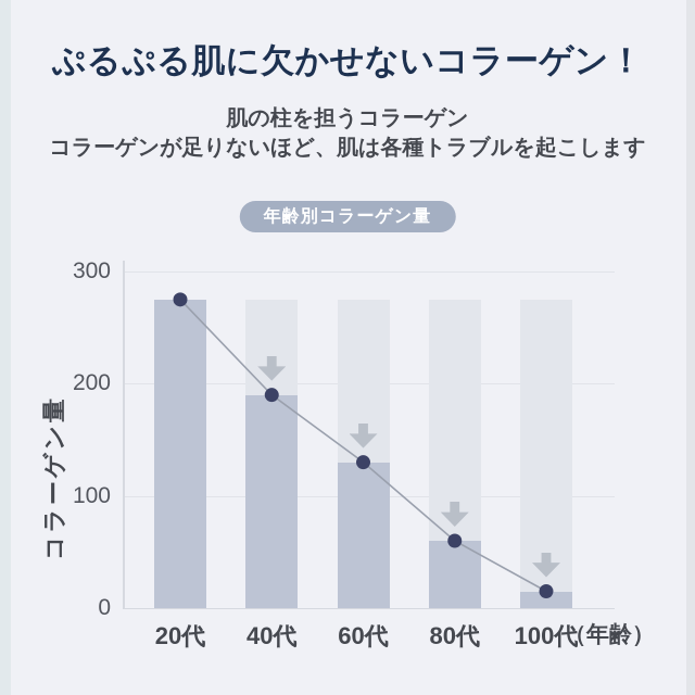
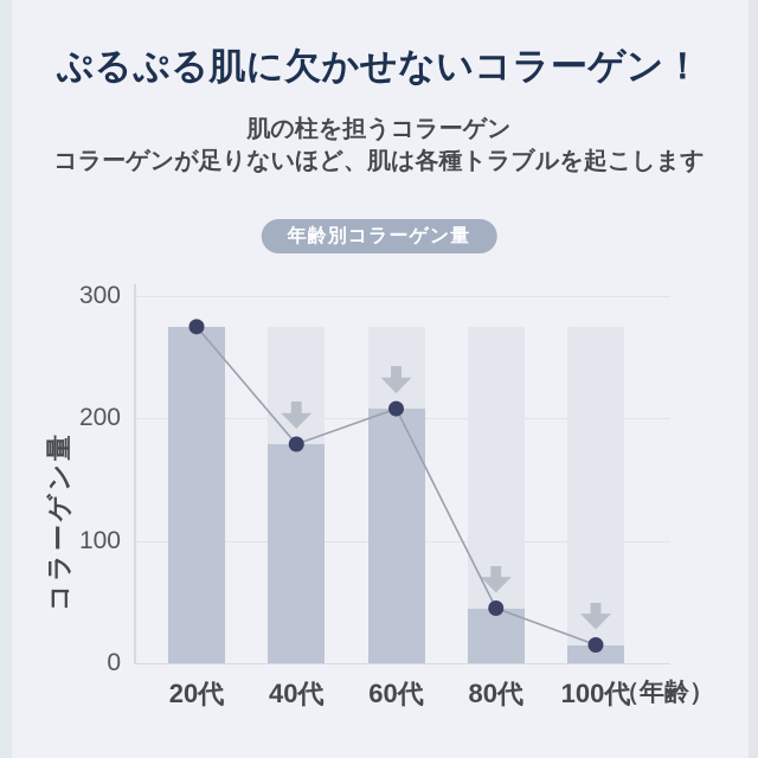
40代: 190 -> 179
60代: 130 -> 208
80代: 60 -> 45
